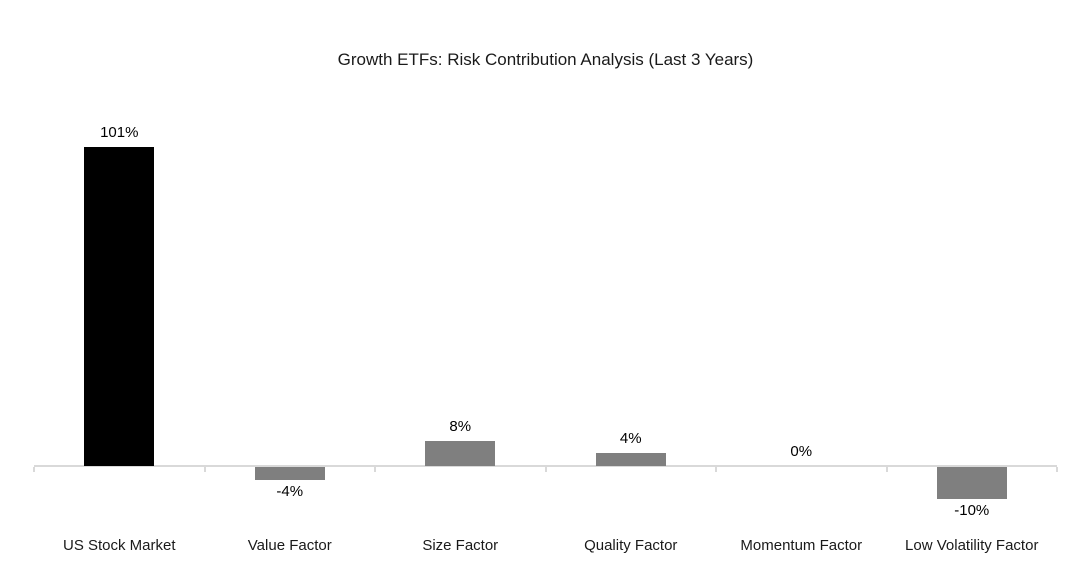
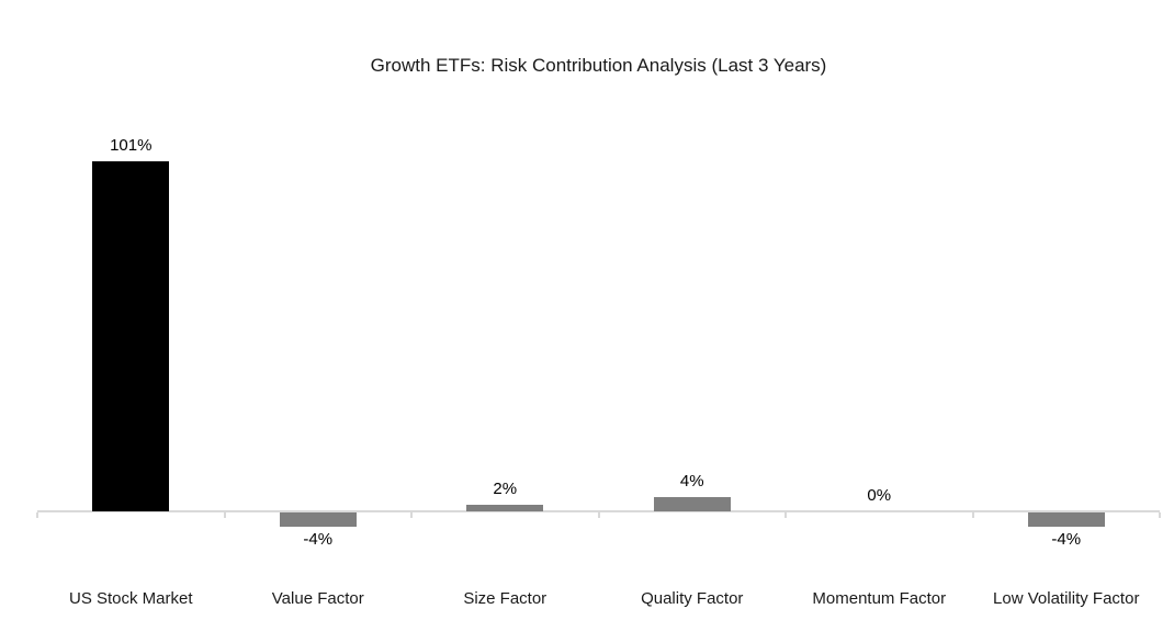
Size Factor: 8% -> 2%
Low Volatility Factor: -10% -> -4%
